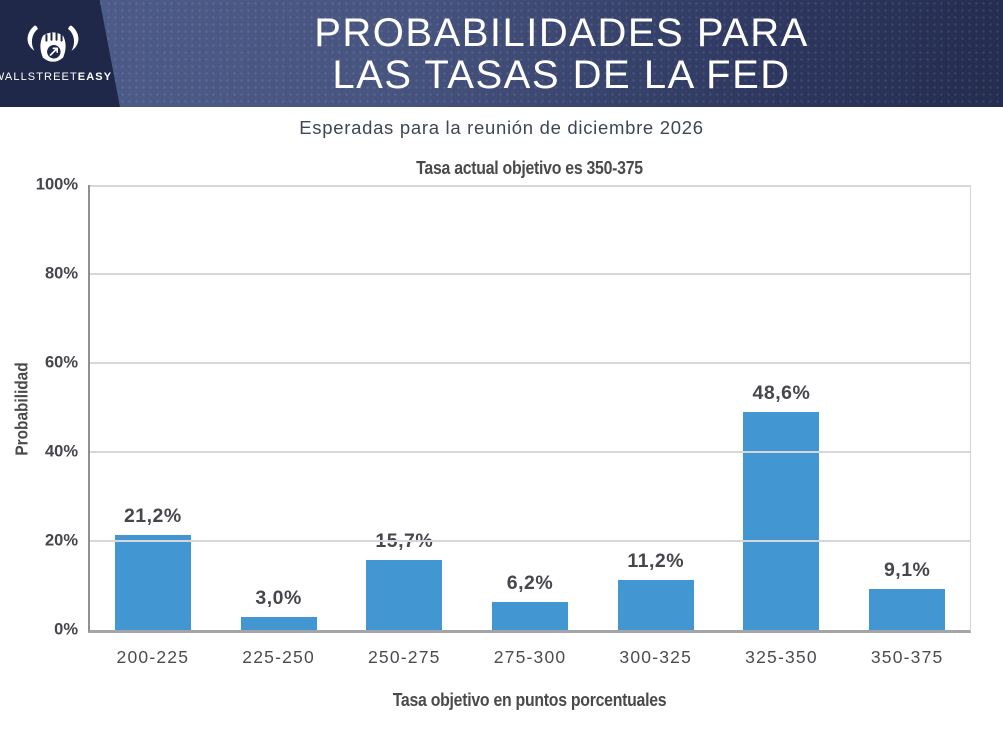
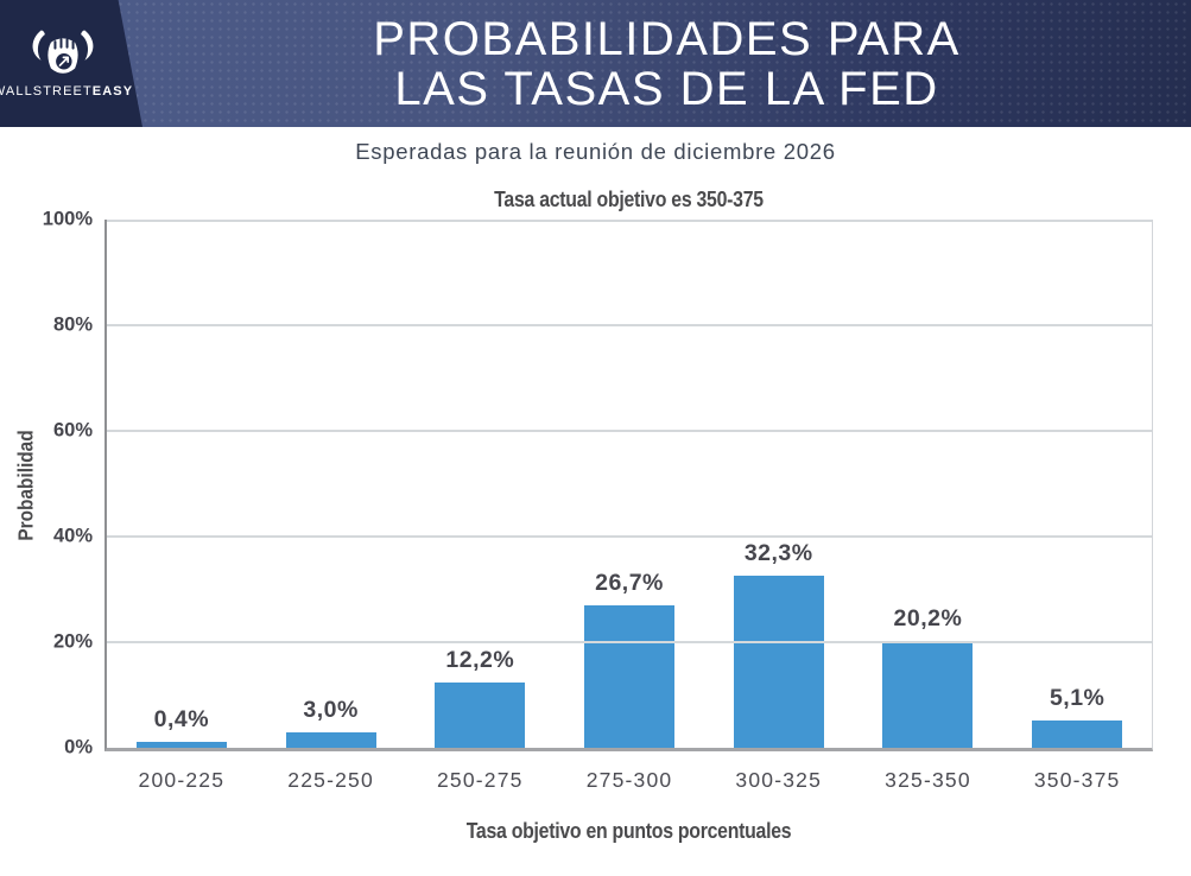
200-225: 21,2% -> 0,4%
250-275: 15,7% -> 12,2%
275-300: 6,2% -> 26,7%
300-325: 11,2% -> 32,3%
325-350: 48,6% -> 20,2%
350-375: 9,1% -> 5,1%
